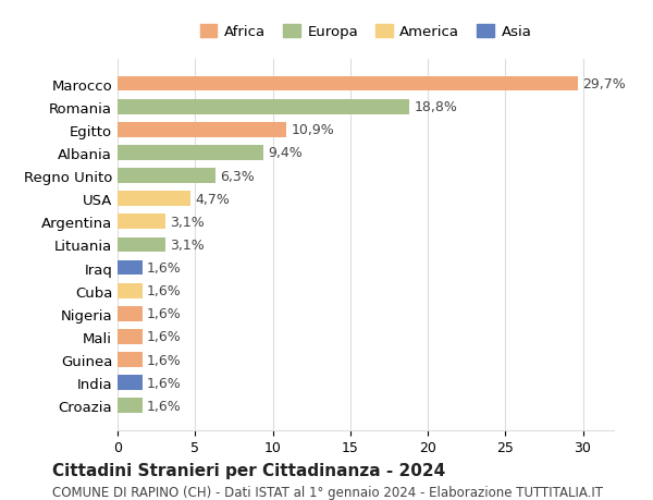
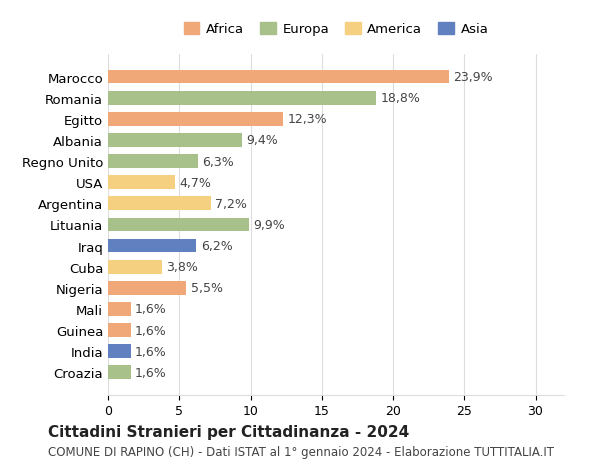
Marocco: 29,7% -> 23,9%
Egitto: 10,9% -> 12,3%
Argentina: 3,1% -> 7,2%
Lituania: 3,1% -> 9,9%
Iraq: 1,6% -> 6,2%
Cuba: 1,6% -> 3,8%
Nigeria: 1,6% -> 5,5%
